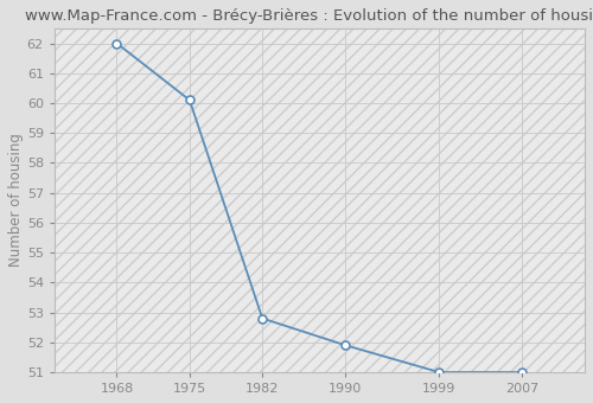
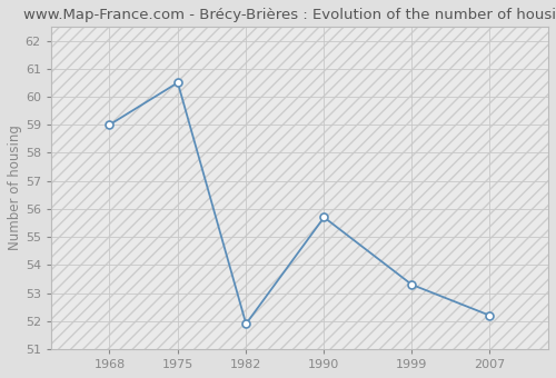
1968: 62.0 -> 59.0
1975: 60.1 -> 60.5
1982: 52.8 -> 51.9
1990: 51.9 -> 55.7
1999: 51.0 -> 53.3
2007: 51.0 -> 52.2
